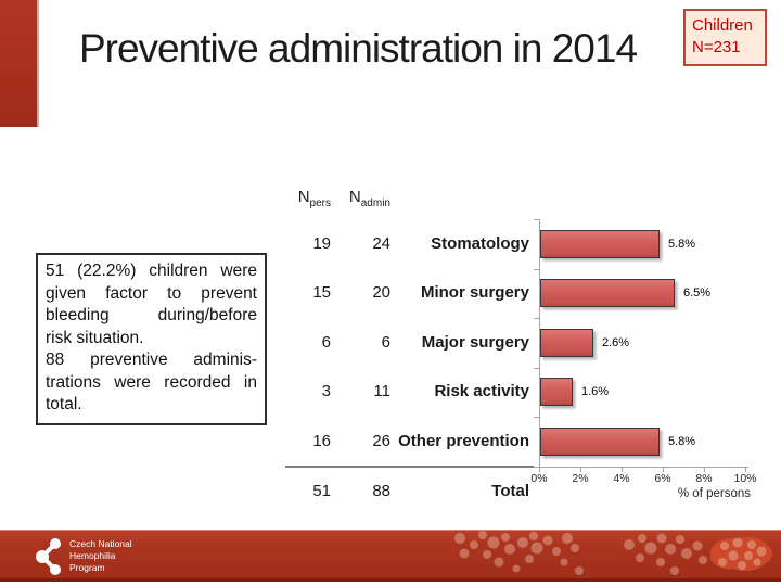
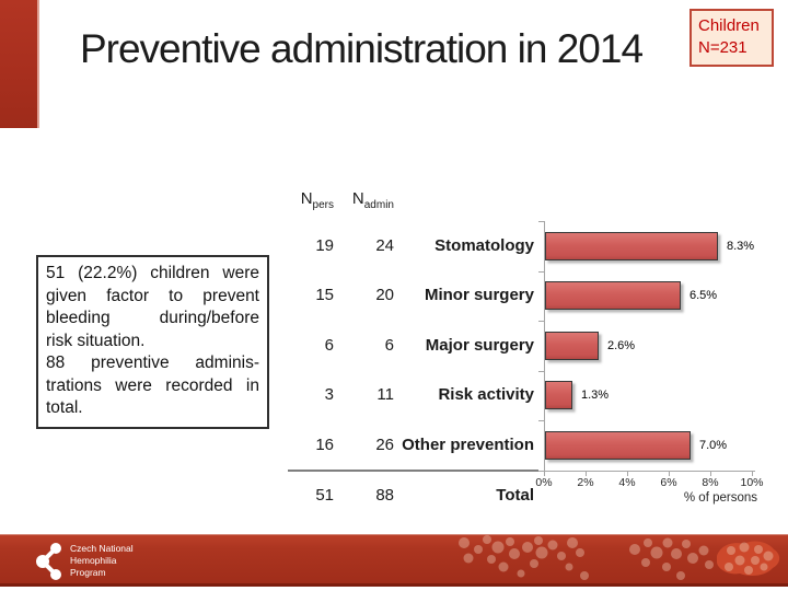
Stomatology: 5.8% -> 8.3%
Risk activity: 1.6% -> 1.3%
Other prevention: 5.8% -> 7.0%
